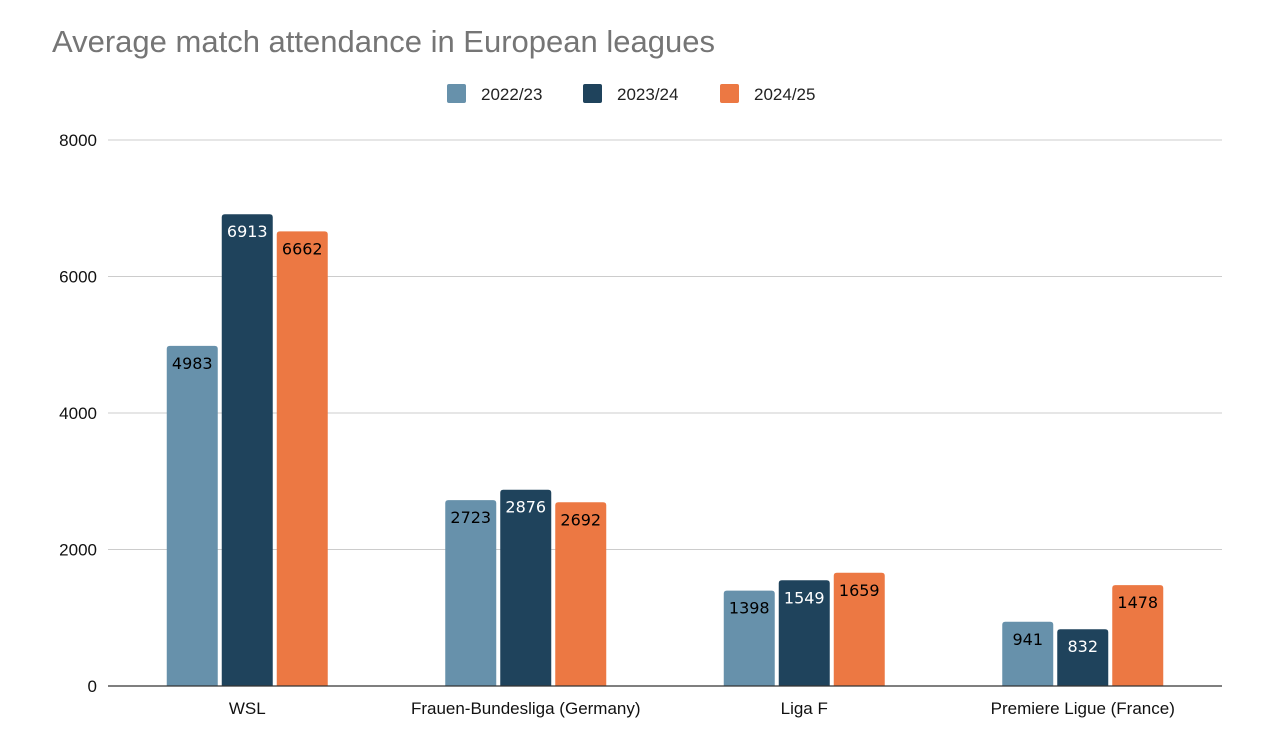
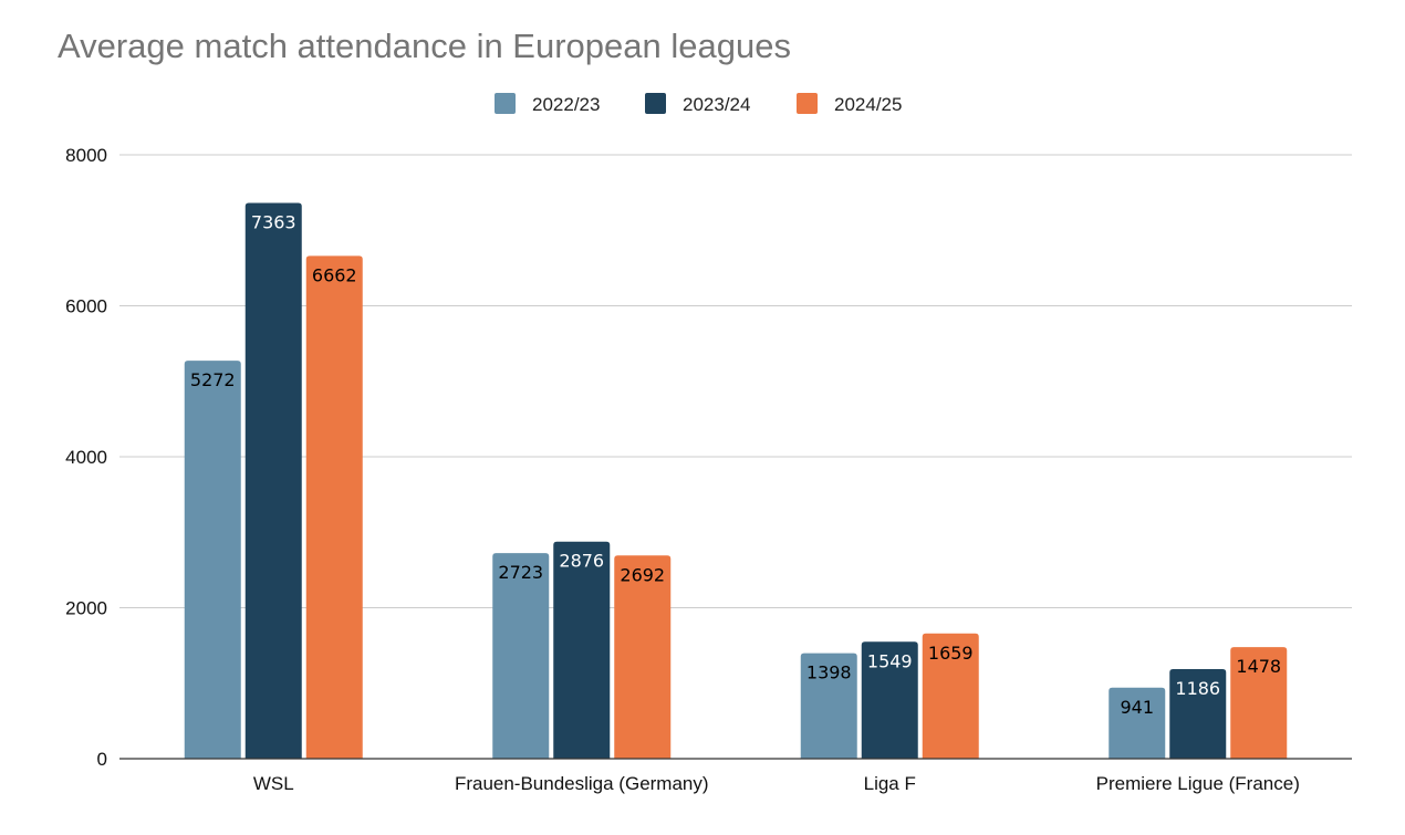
2022/23/WSL: 4983 -> 5272
2023/24/WSL: 6913 -> 7363
2023/24/Premiere Ligue (France): 832 -> 1186
